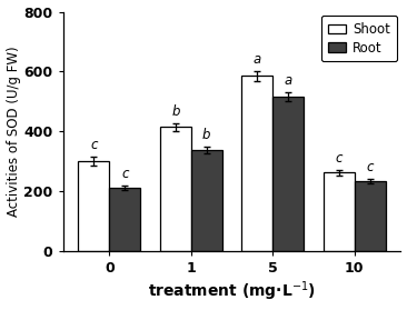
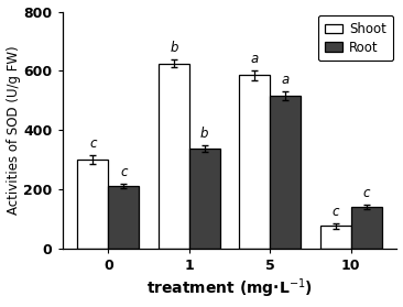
Shoot/1: 415 -> 625
Shoot/10: 262 -> 75
Root/10: 232 -> 140
